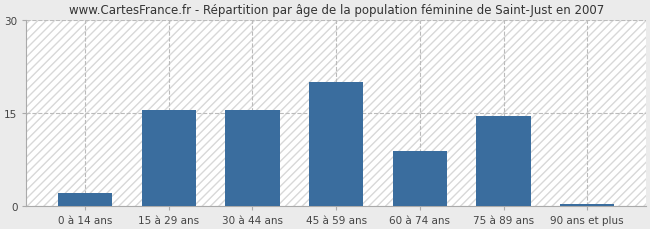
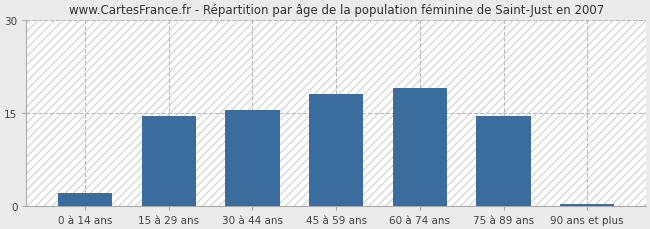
15 à 29 ans: 15.4 -> 14.5
45 à 59 ans: 20.0 -> 18.0
60 à 74 ans: 8.8 -> 19.0
